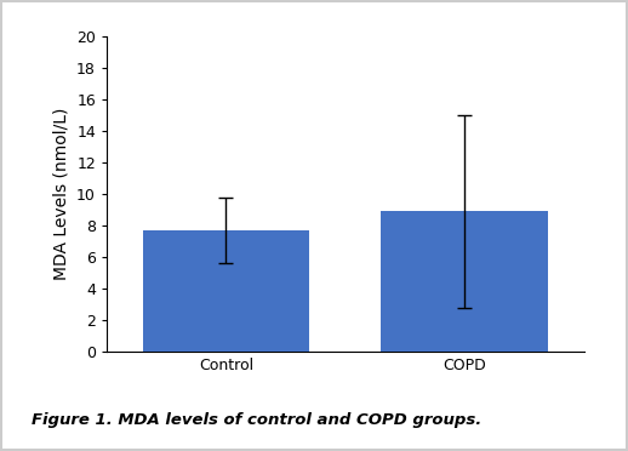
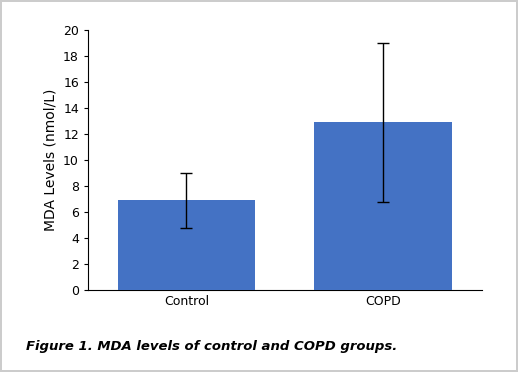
Control: 7.7 -> 6.9
COPD: 8.9 -> 12.9
